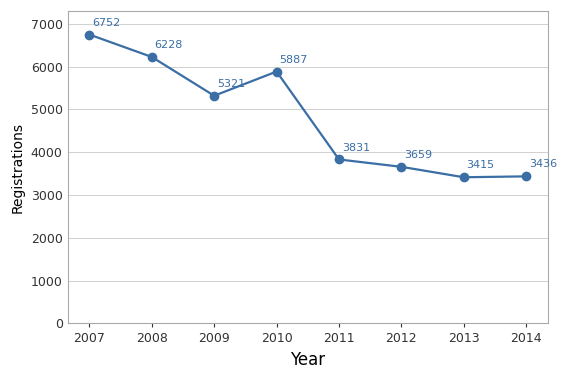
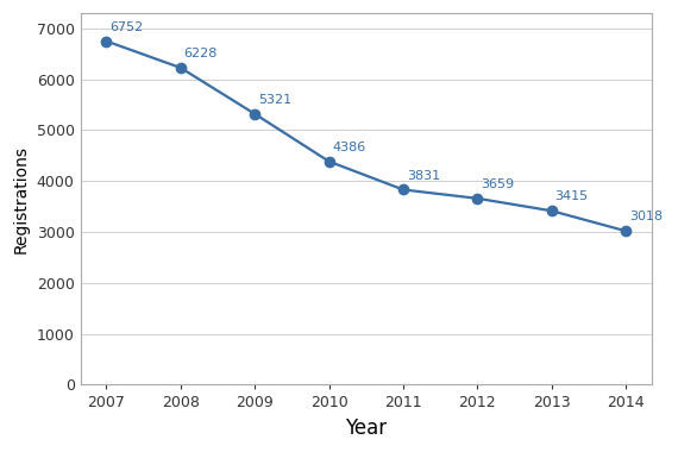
2010: 5887 -> 4386
2014: 3436 -> 3018
